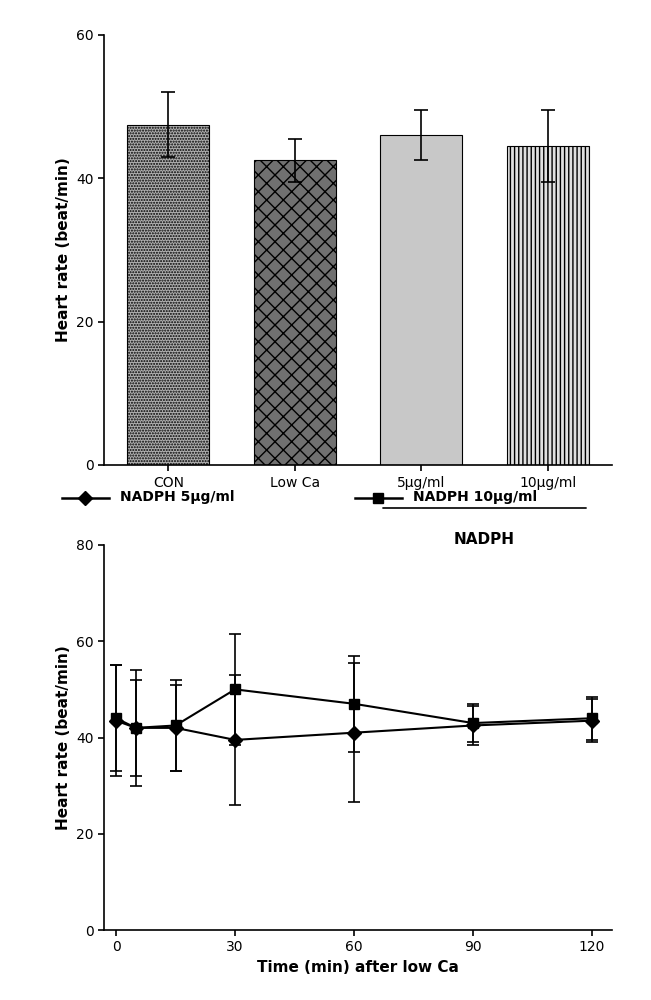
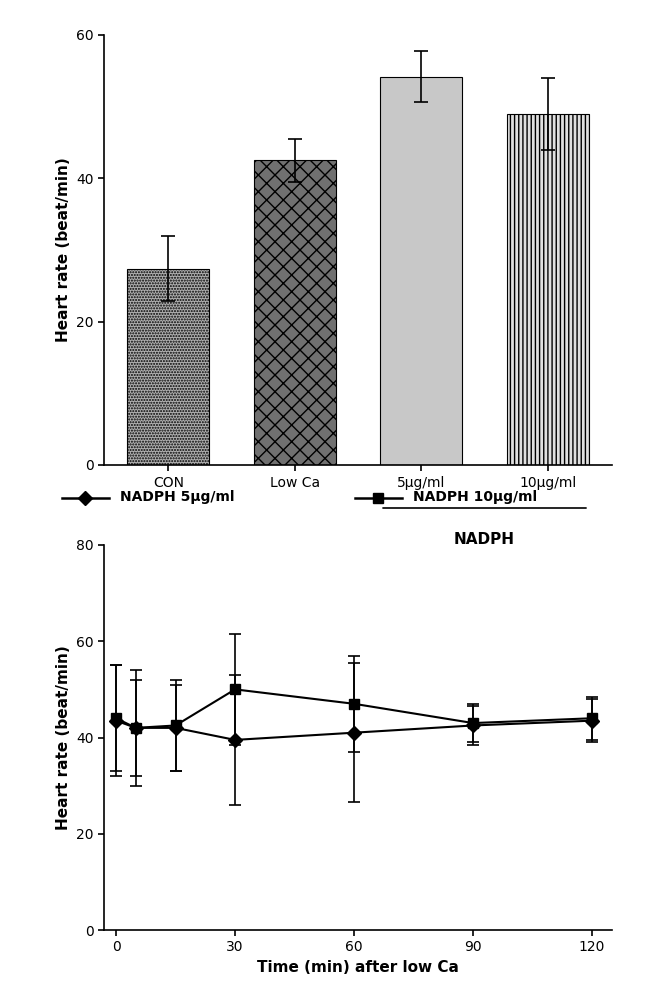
CON: 47.5 -> 27.4
5μg/ml: 46.0 -> 54.2
10μg/ml: 44.5 -> 49.0
